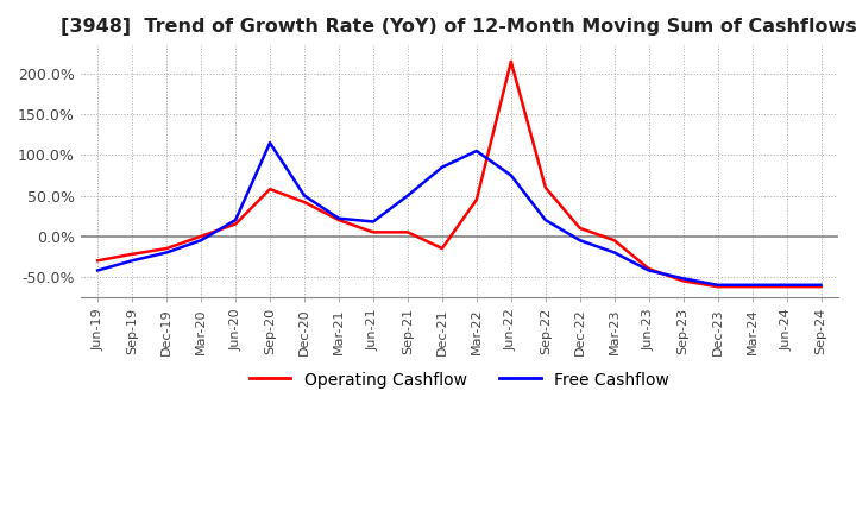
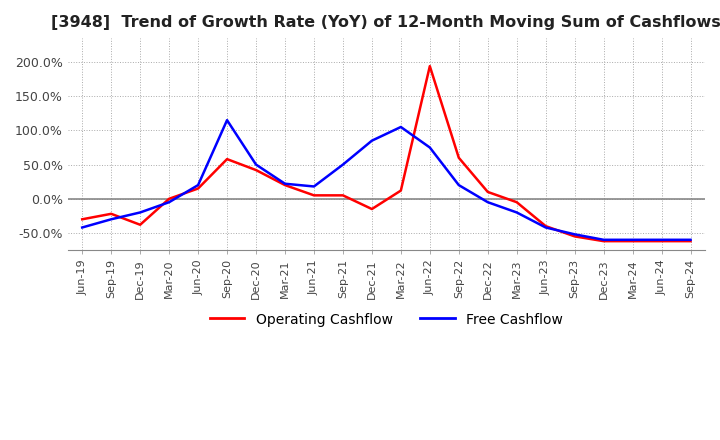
Operating Cashflow/Dec-19: -15% -> -38%
Operating Cashflow/Mar-22: 45% -> 12%
Operating Cashflow/Jun-22: 215% -> 194%
